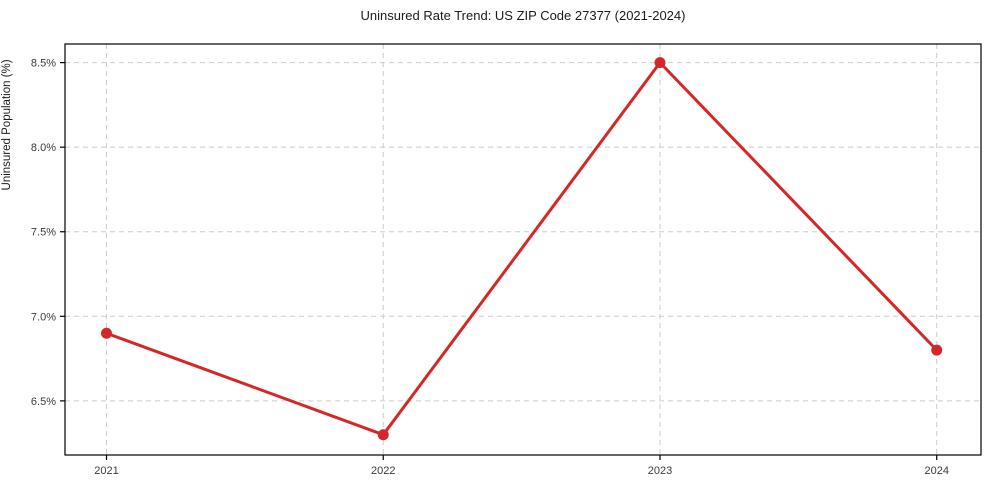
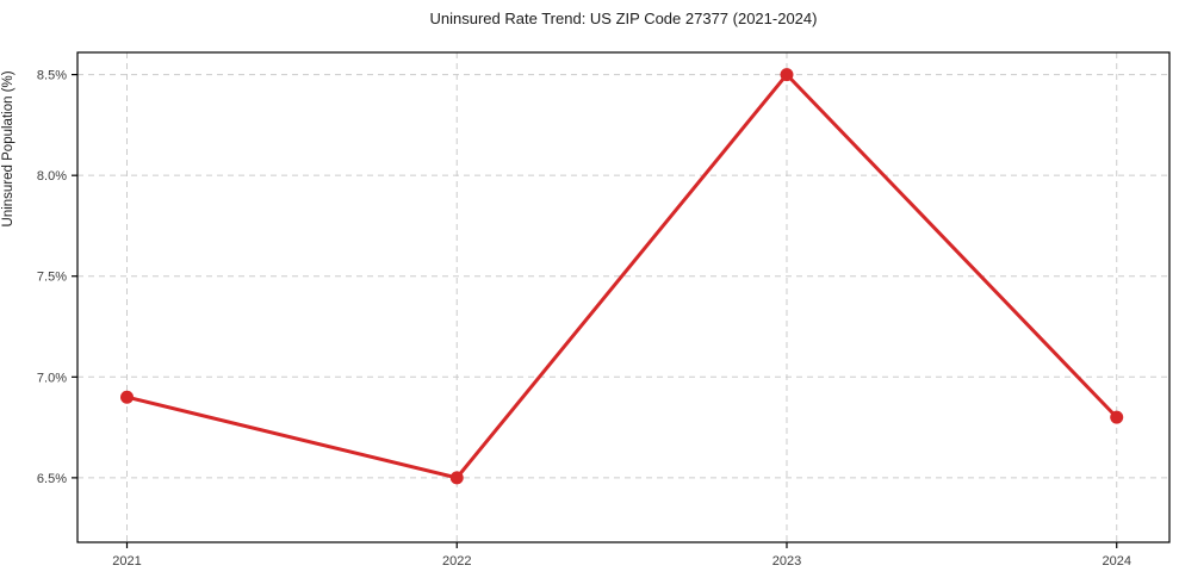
2022: 6.3% -> 6.5%
